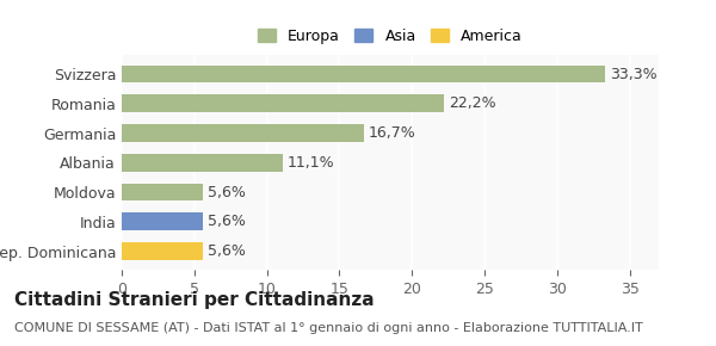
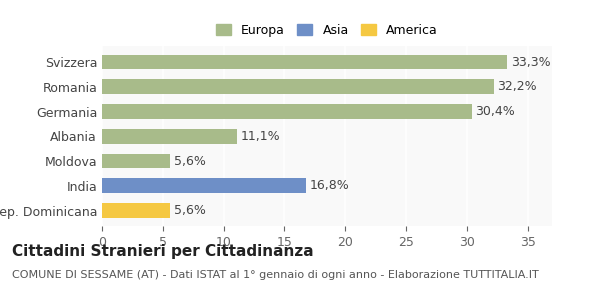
Romania: 22,2% -> 32,2%
Germania: 16,7% -> 30,4%
India: 5,6% -> 16,8%
